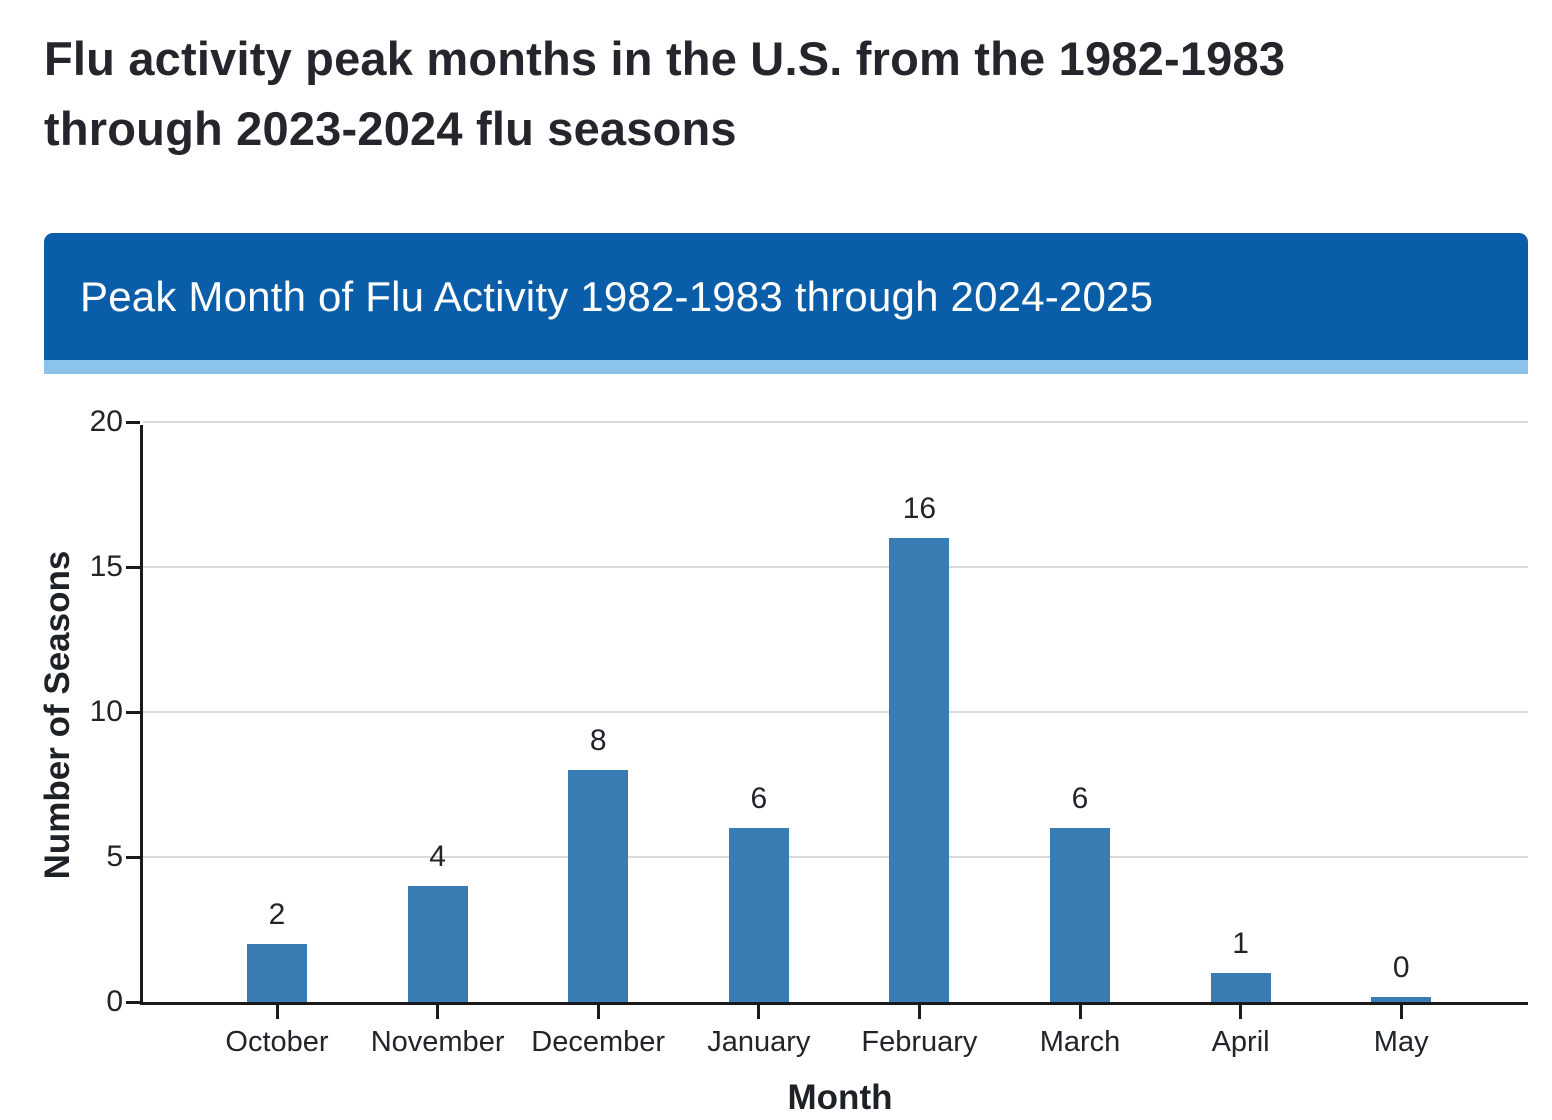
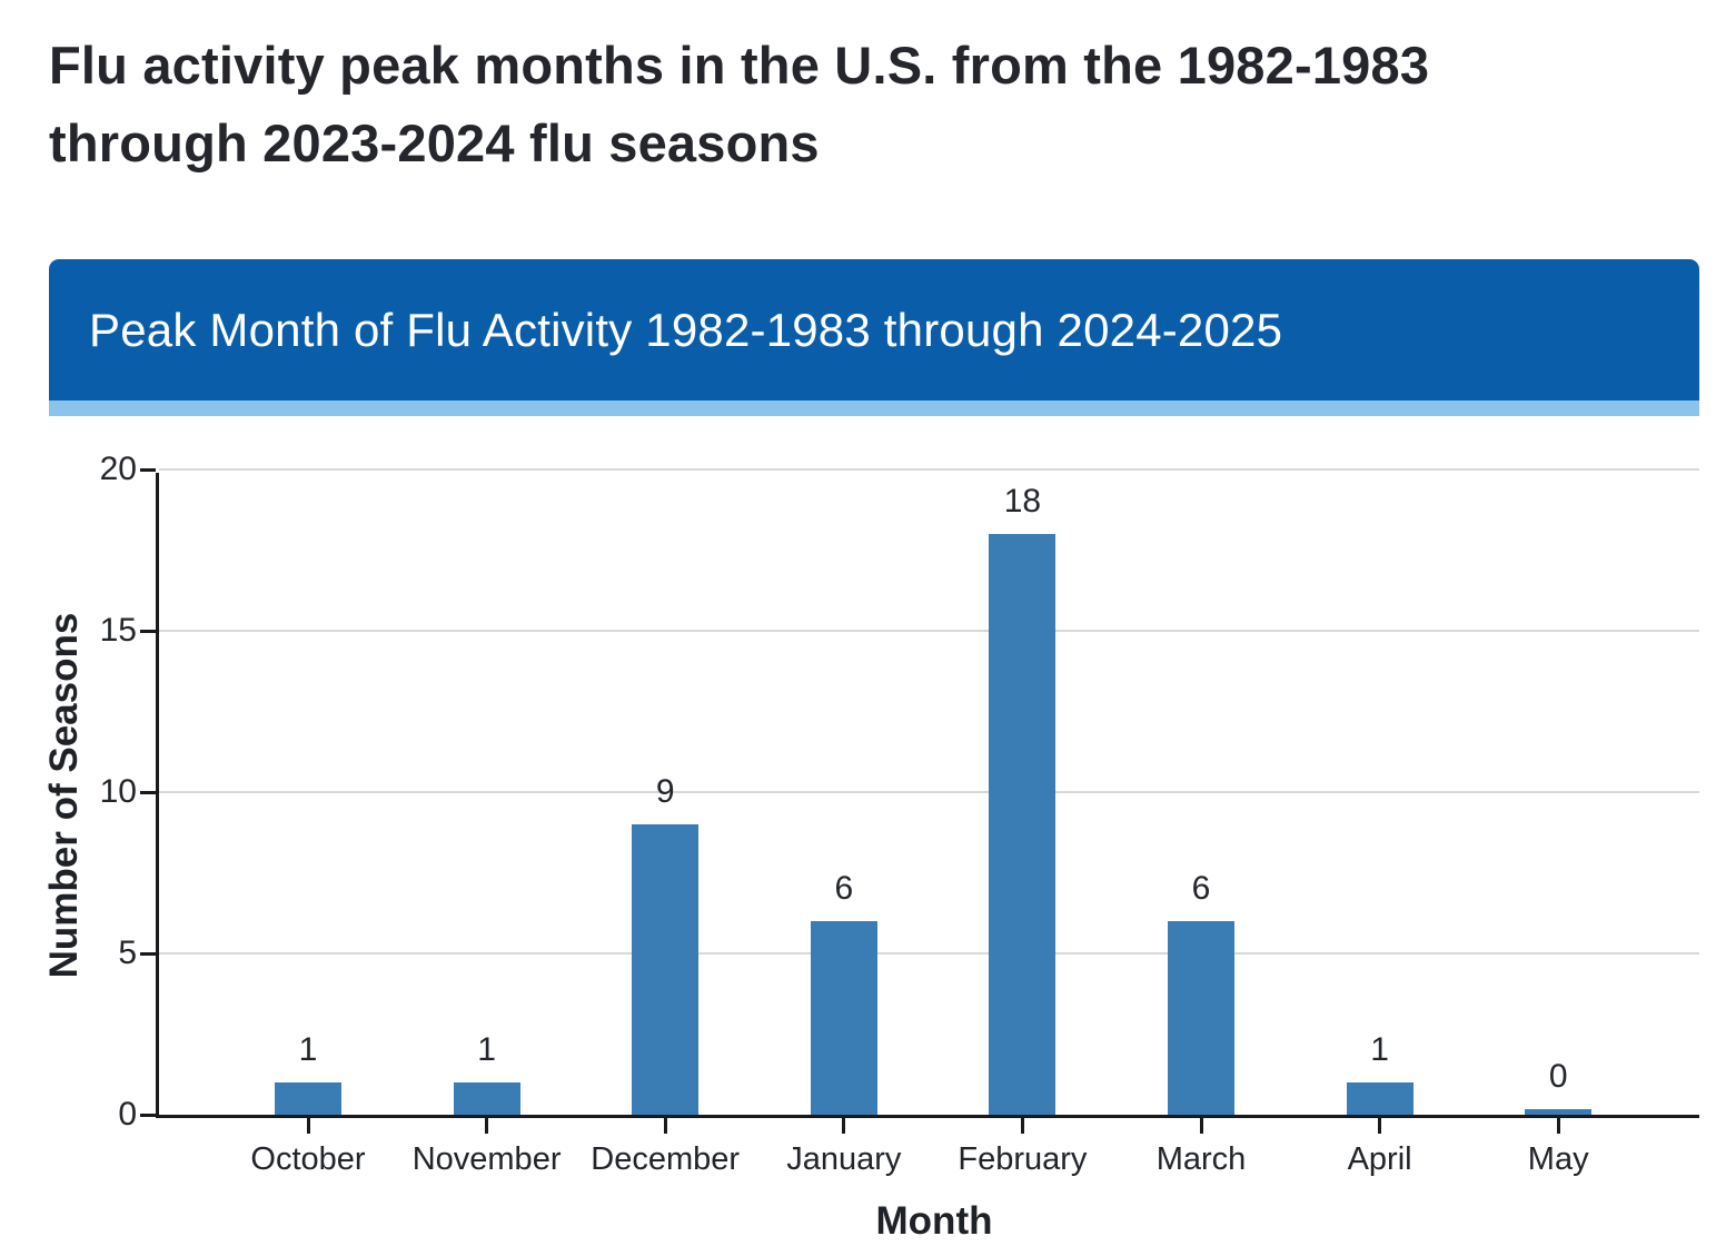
October: 2 -> 1
November: 4 -> 1
December: 8 -> 9
February: 16 -> 18
